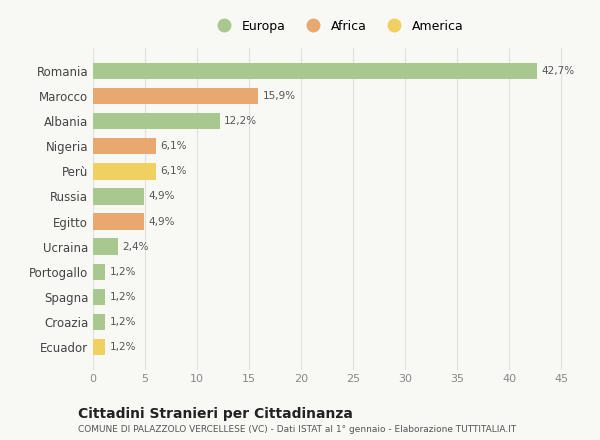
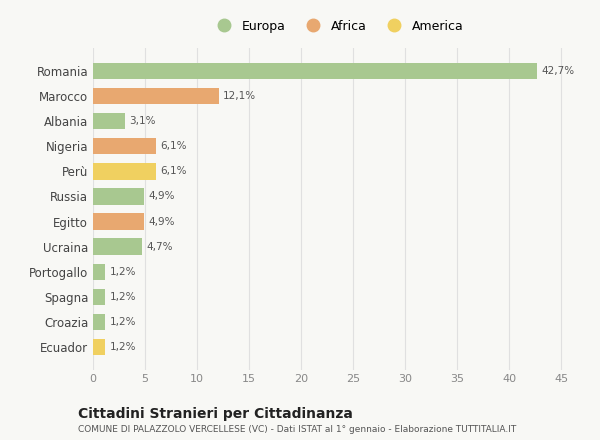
Marocco: 15,9% -> 12,1%
Albania: 12,2% -> 3,1%
Ucraina: 2,4% -> 4,7%
